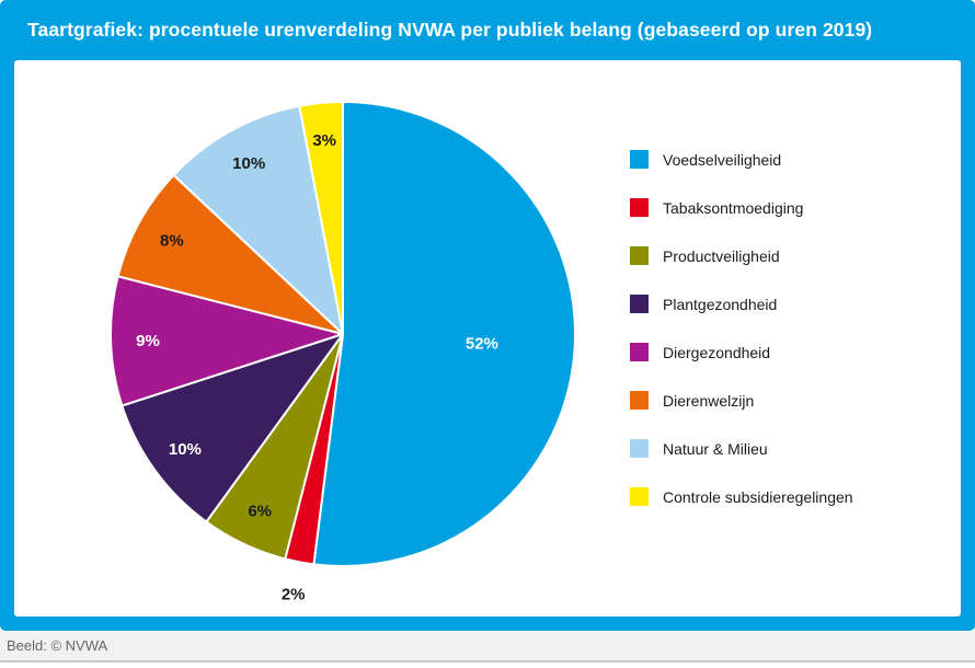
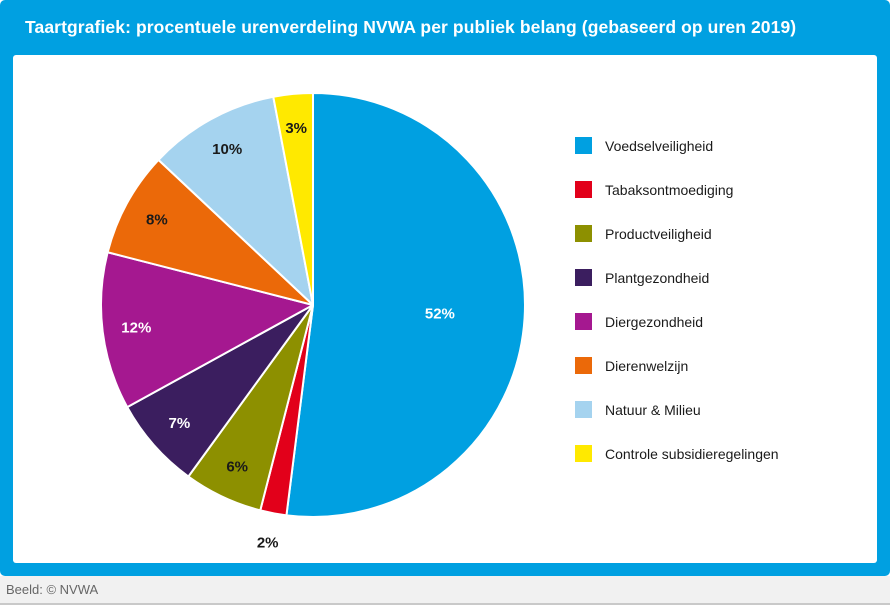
Plantgezondheid: 10% -> 7%
Diergezondheid: 9% -> 12%
